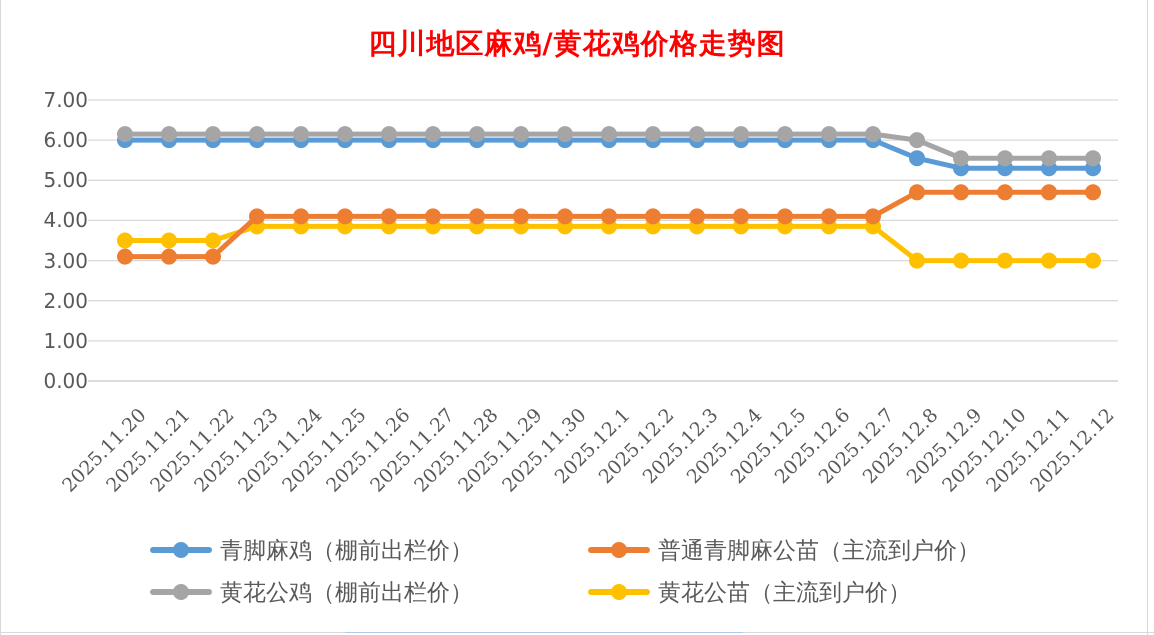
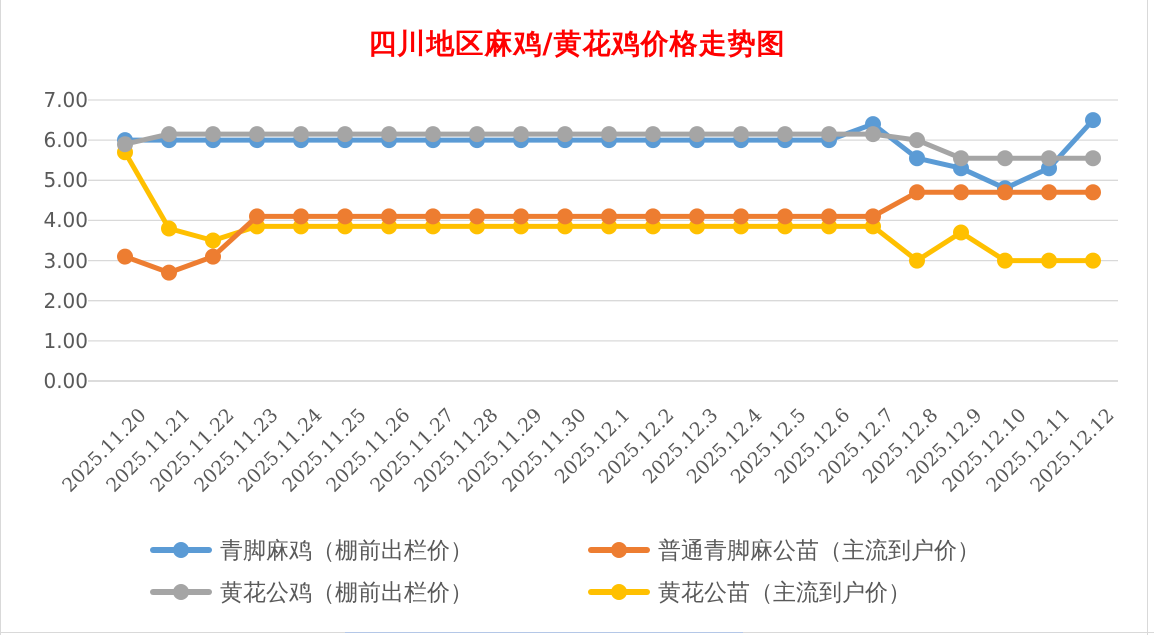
黄花公鸡（棚前出栏价）/2025.11.20: 6.2 -> 5.9
黄花公苗（主流到户价）/2025.11.20: 3.5 -> 5.7
普通青脚麻公苗（主流到户价）/2025.11.21: 3.1 -> 2.7
黄花公苗（主流到户价）/2025.11.21: 3.5 -> 3.8
青脚麻鸡（棚前出栏价）/2025.12.7: 6.0 -> 6.4
黄花公苗（主流到户价）/2025.12.9: 3.0 -> 3.7
青脚麻鸡（棚前出栏价）/2025.12.10: 5.3 -> 4.8
青脚麻鸡（棚前出栏价）/2025.12.12: 5.3 -> 6.5
